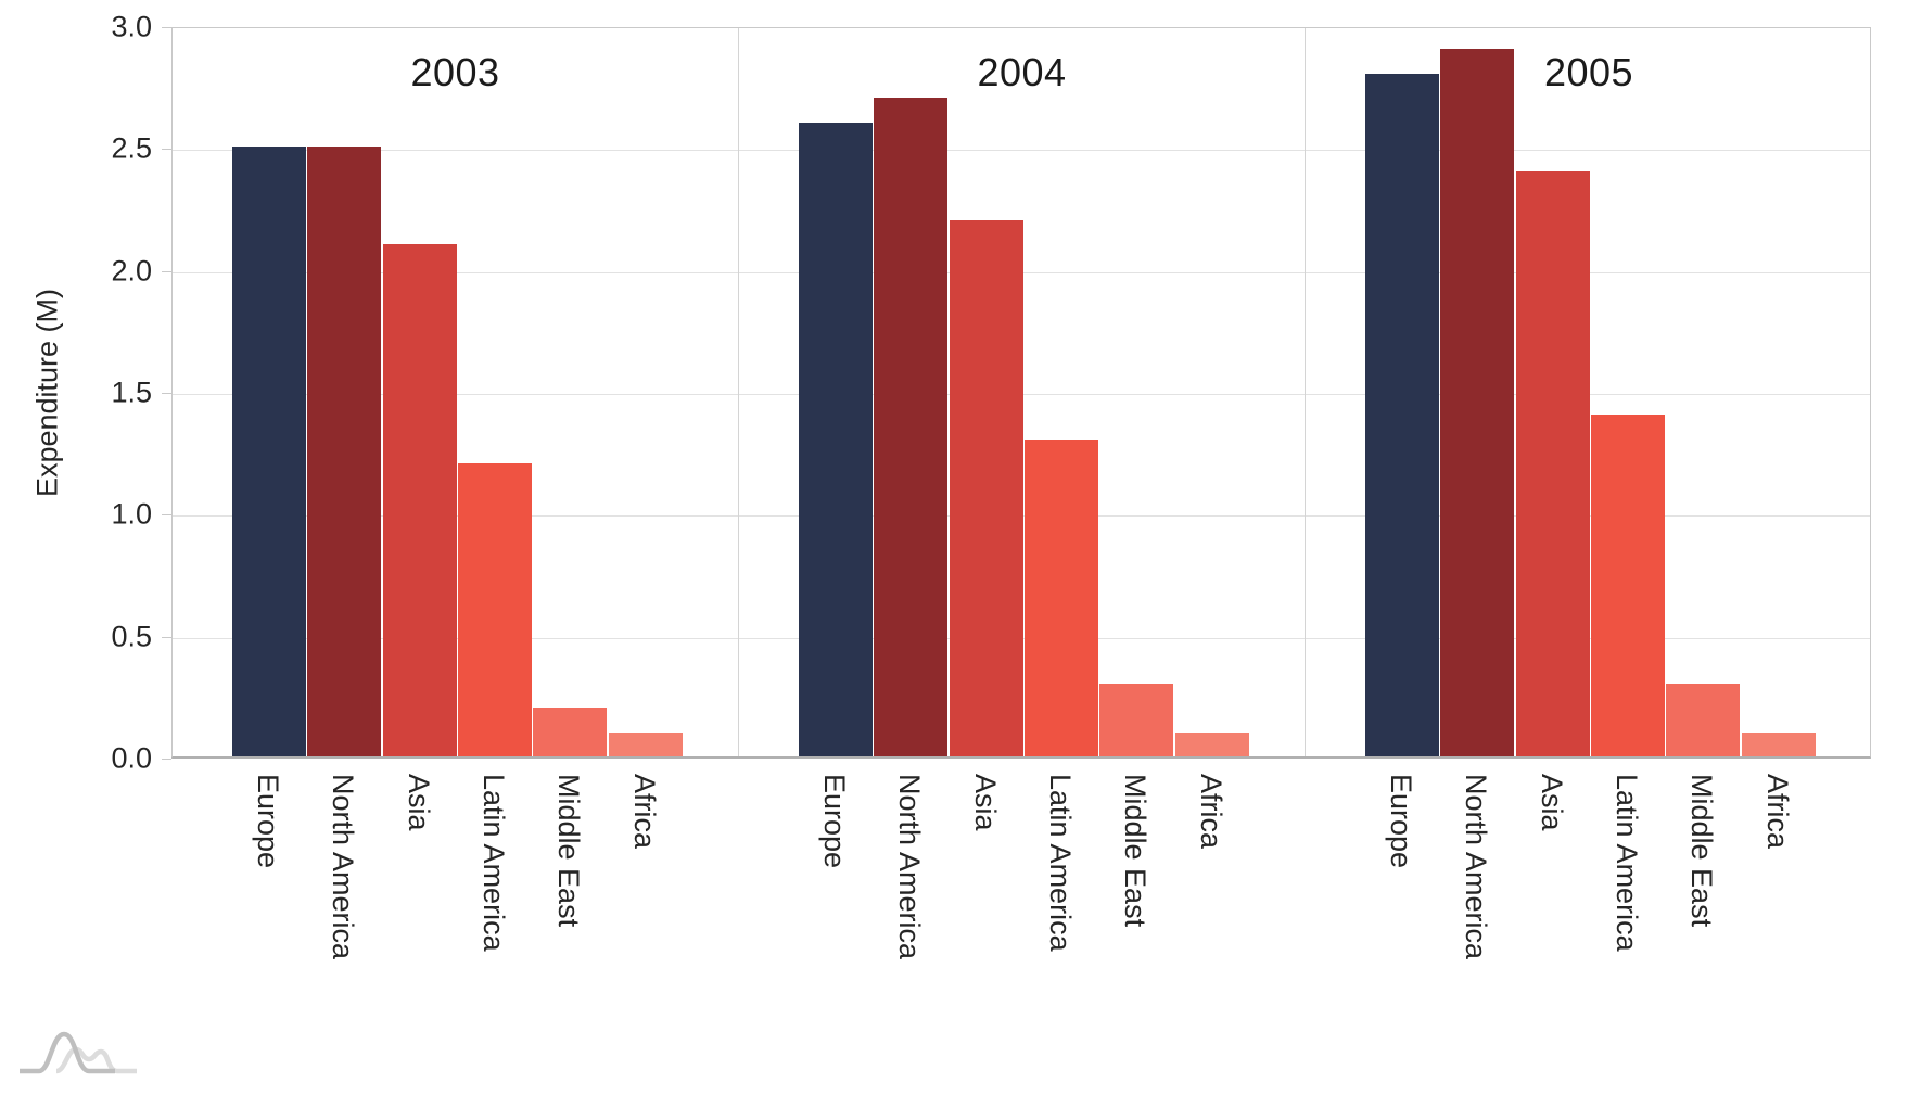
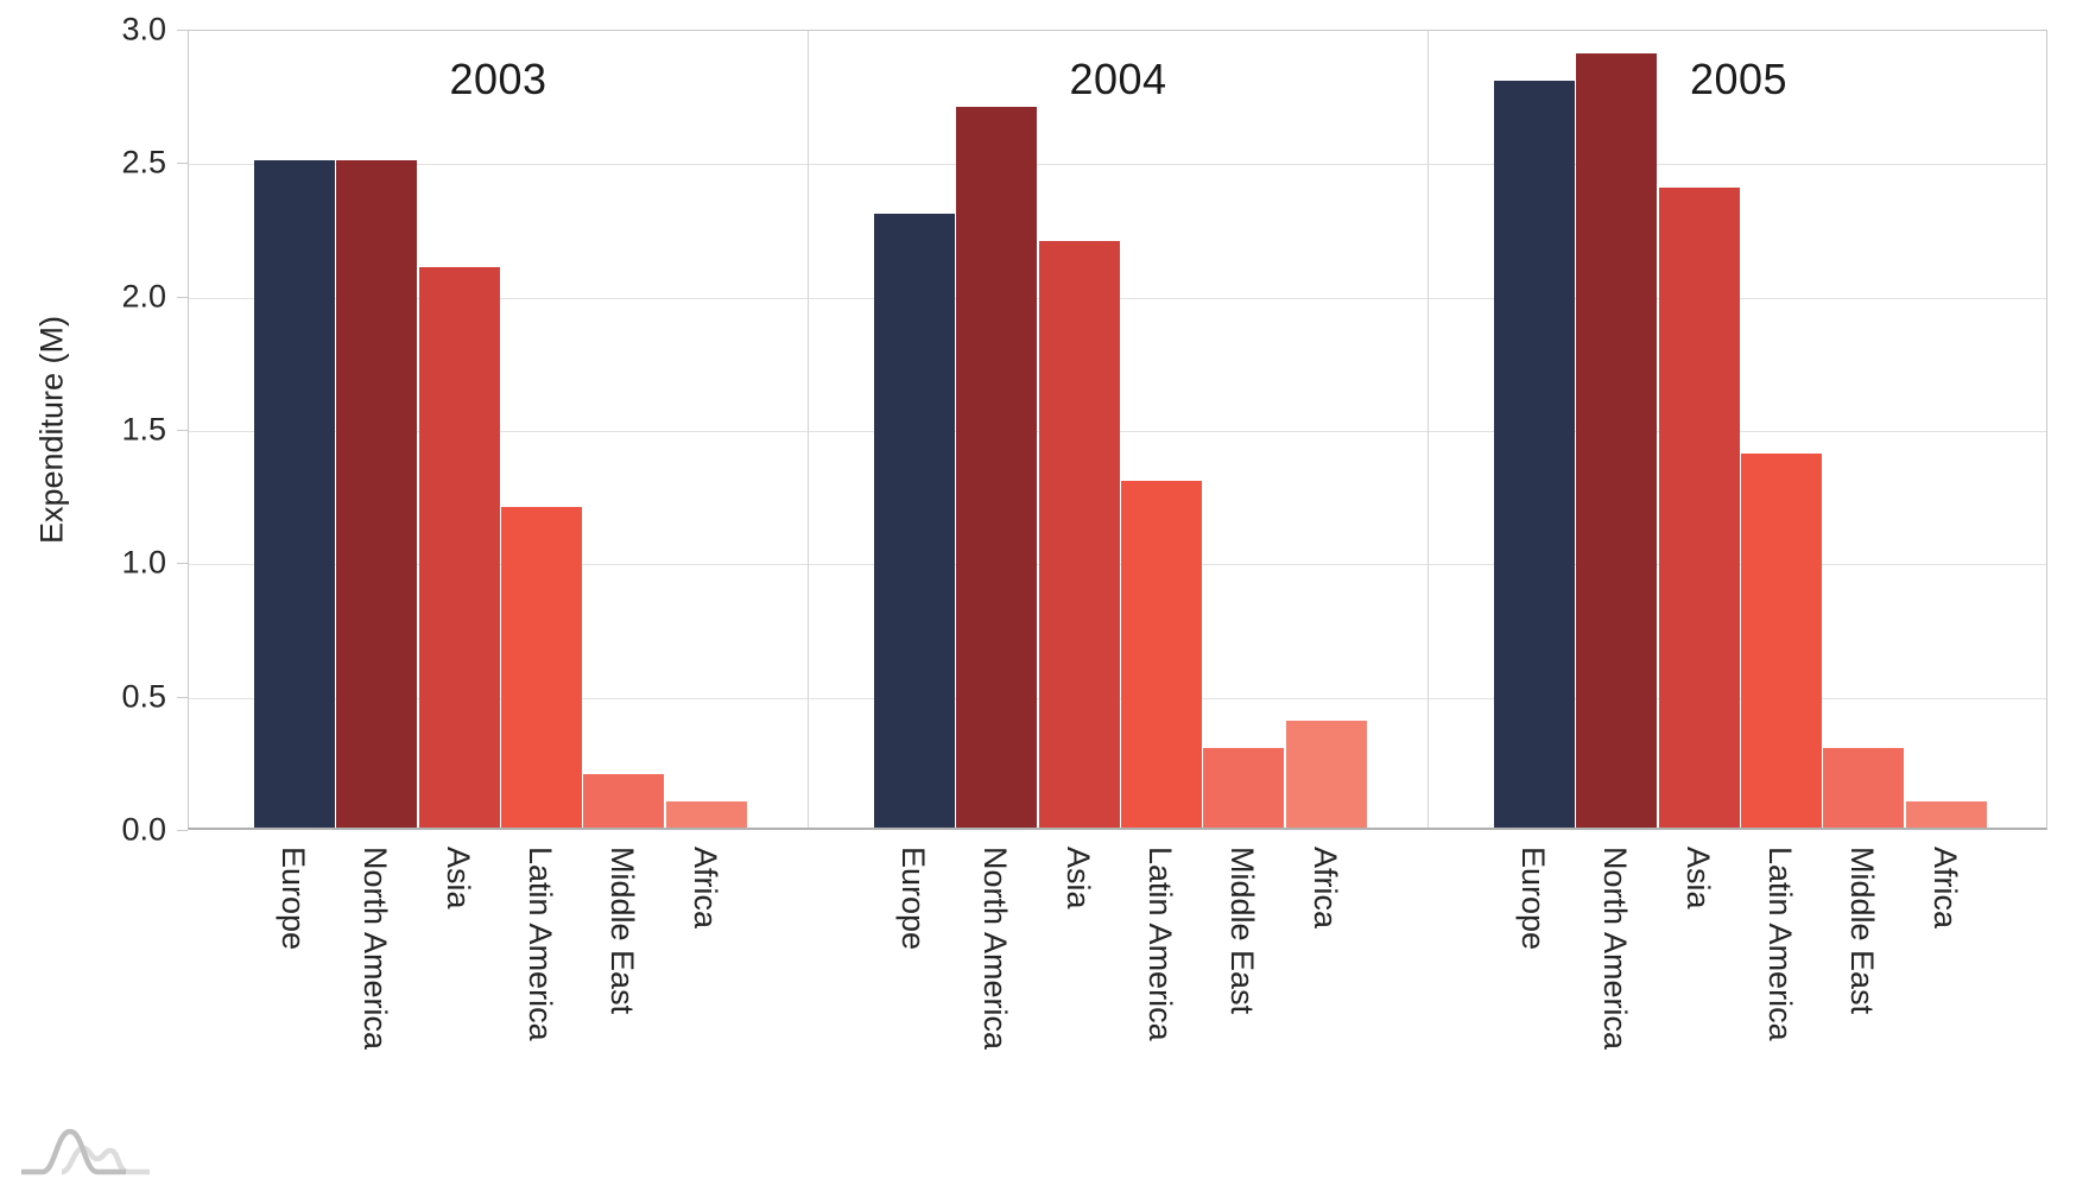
2004/Europe: 2.6 -> 2.3
2004/Africa: 0.1 -> 0.4
